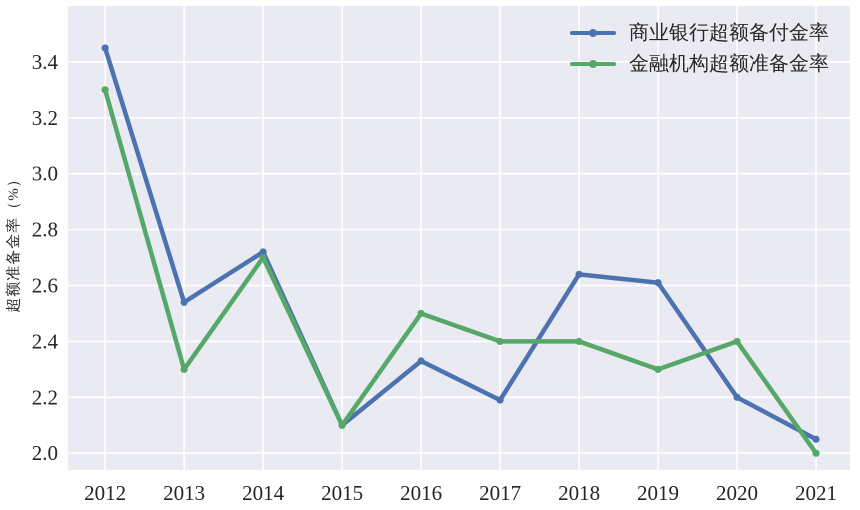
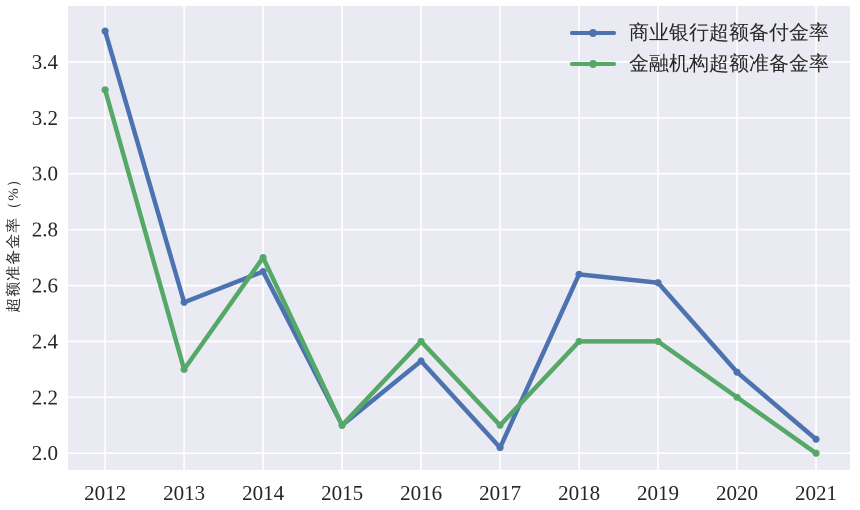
商业银行超额备付金率/2012: 3.45 -> 3.51
商业银行超额备付金率/2014: 2.72 -> 2.65
金融机构超额准备金率/2016: 2.5 -> 2.4
商业银行超额备付金率/2017: 2.19 -> 2.02
金融机构超额准备金率/2017: 2.4 -> 2.1
金融机构超额准备金率/2019: 2.3 -> 2.4
商业银行超额备付金率/2020: 2.20 -> 2.29
金融机构超额准备金率/2020: 2.4 -> 2.2
